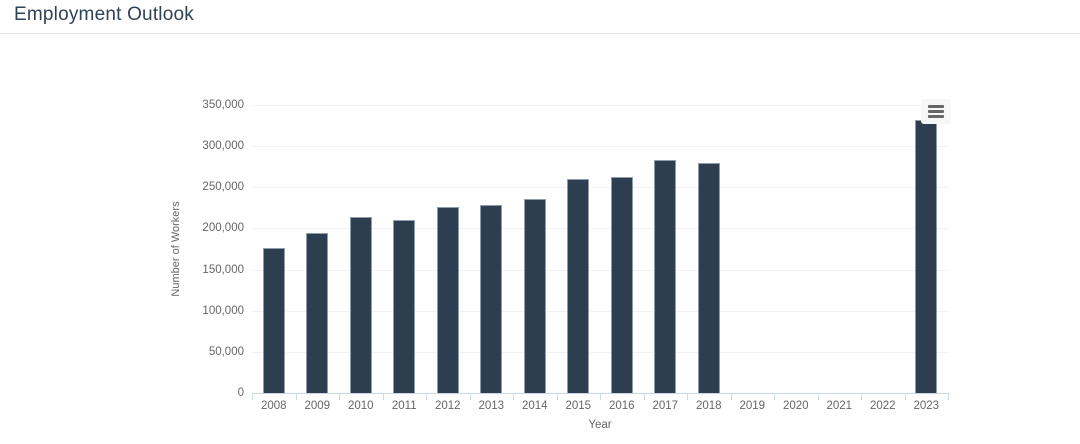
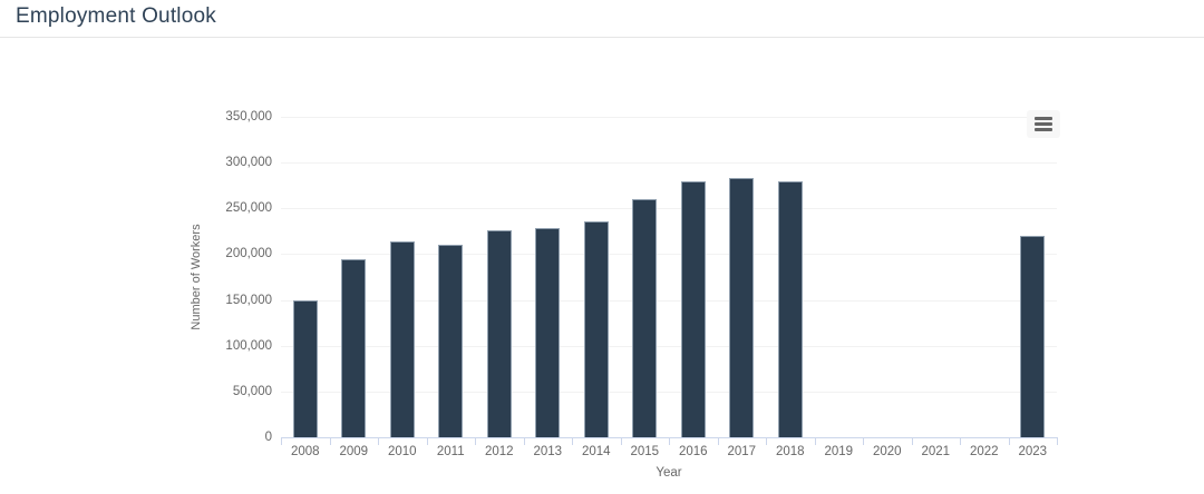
2008: 180000 -> 150000
2016: 260000 -> 280000
2023: 330000 -> 220000
